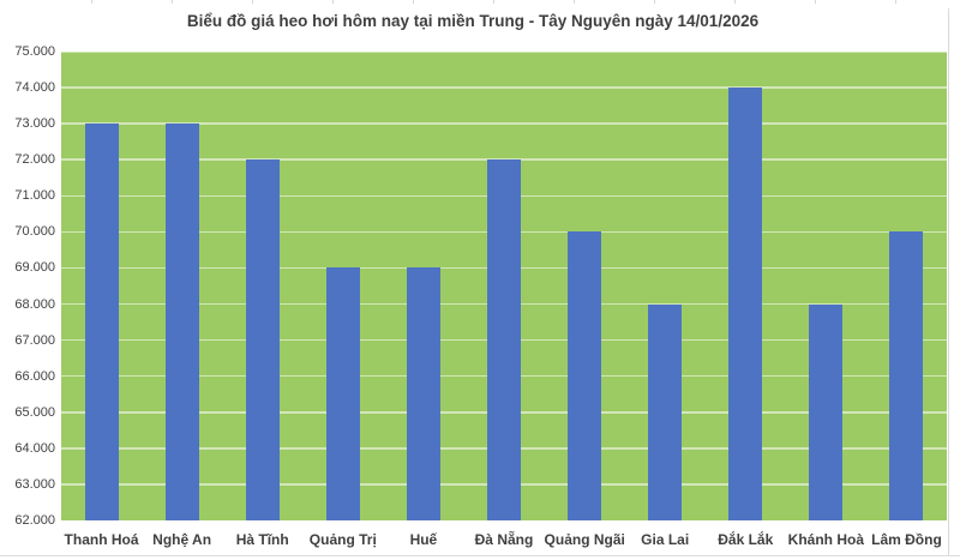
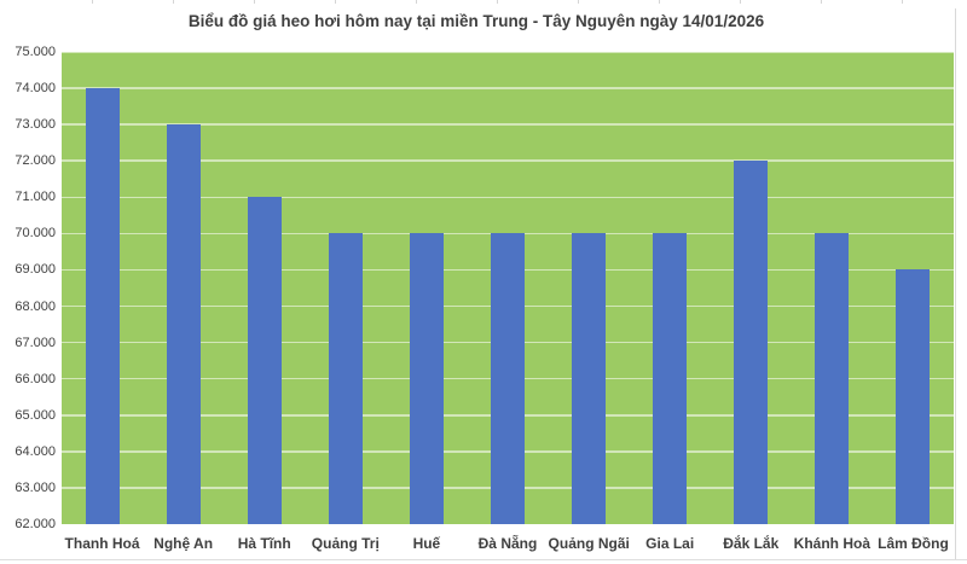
Thanh Hoá: 73000 -> 74000
Hà Tĩnh: 72000 -> 71000
Quảng Trị: 69000 -> 70000
Huế: 69000 -> 70000
Đà Nẵng: 72000 -> 70000
Gia Lai: 68000 -> 70000
Đắk Lắk: 74000 -> 72000
Khánh Hoà: 68000 -> 70000
Lâm Đồng: 70000 -> 69000
